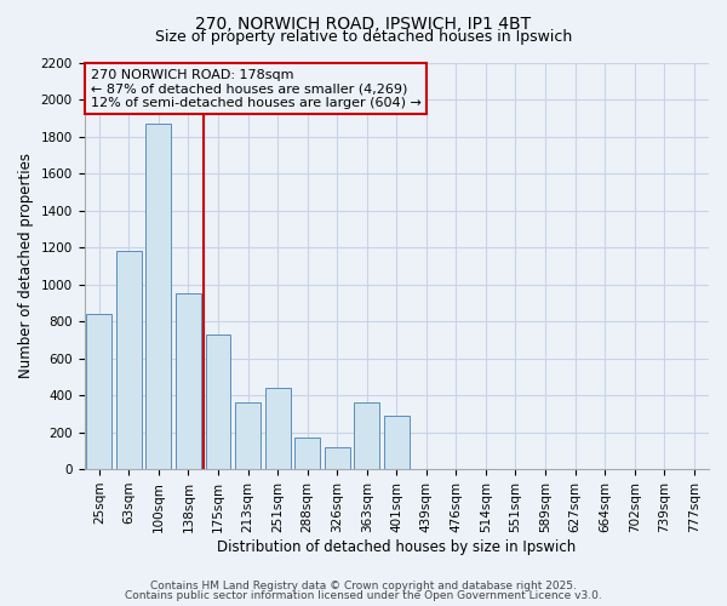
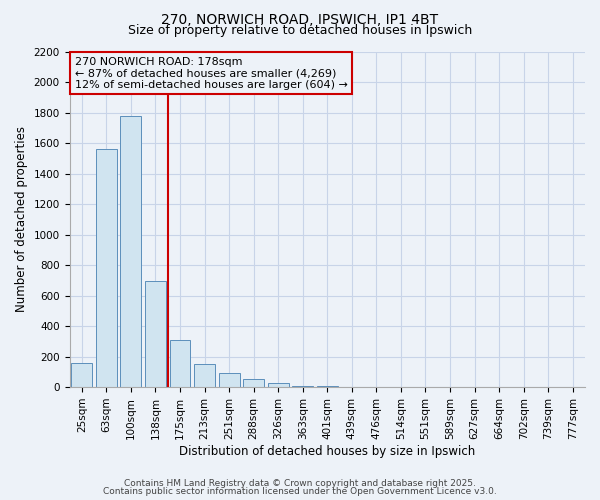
25sqm: 840 -> 160
63sqm: 1180 -> 1560
100sqm: 1870 -> 1780
138sqm: 950 -> 700
175sqm: 730 -> 310
213sqm: 360 -> 150
251sqm: 440 -> 100
288sqm: 170 -> 60
326sqm: 120 -> 30
363sqm: 360 -> 0
401sqm: 290 -> 0
